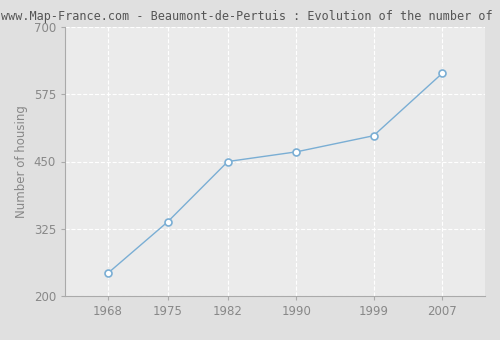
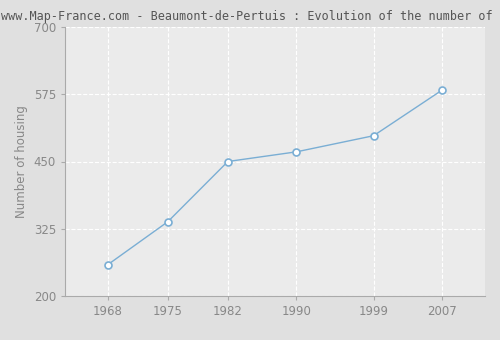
1968: 242 -> 258
2007: 614 -> 583
